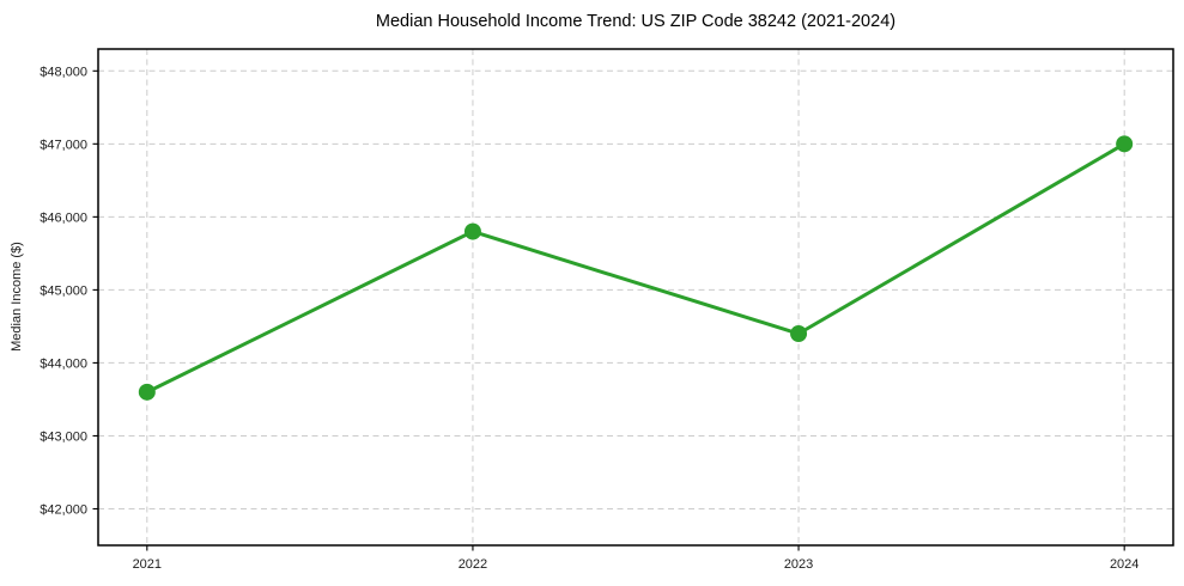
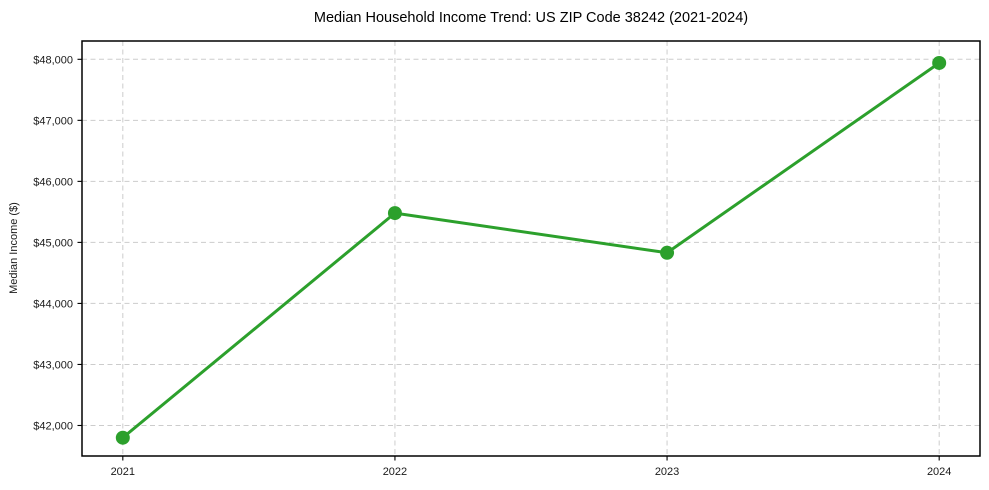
2021: $43600 -> $41800
2022: $45800 -> $45500
2023: $44400 -> $44800
2024: $47000 -> $47900
